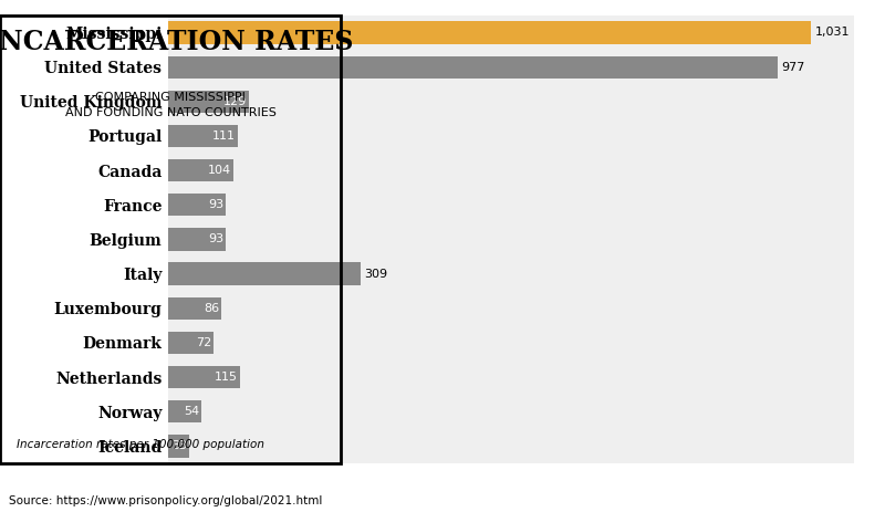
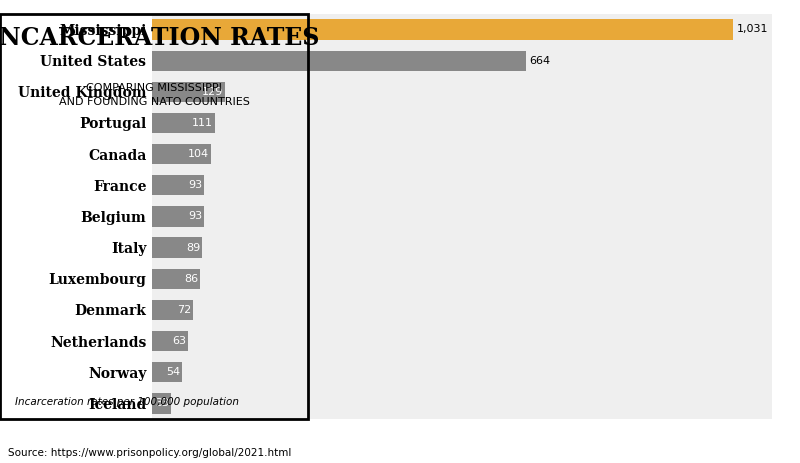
United States: 977 -> 664
Italy: 309 -> 89
Netherlands: 115 -> 63
